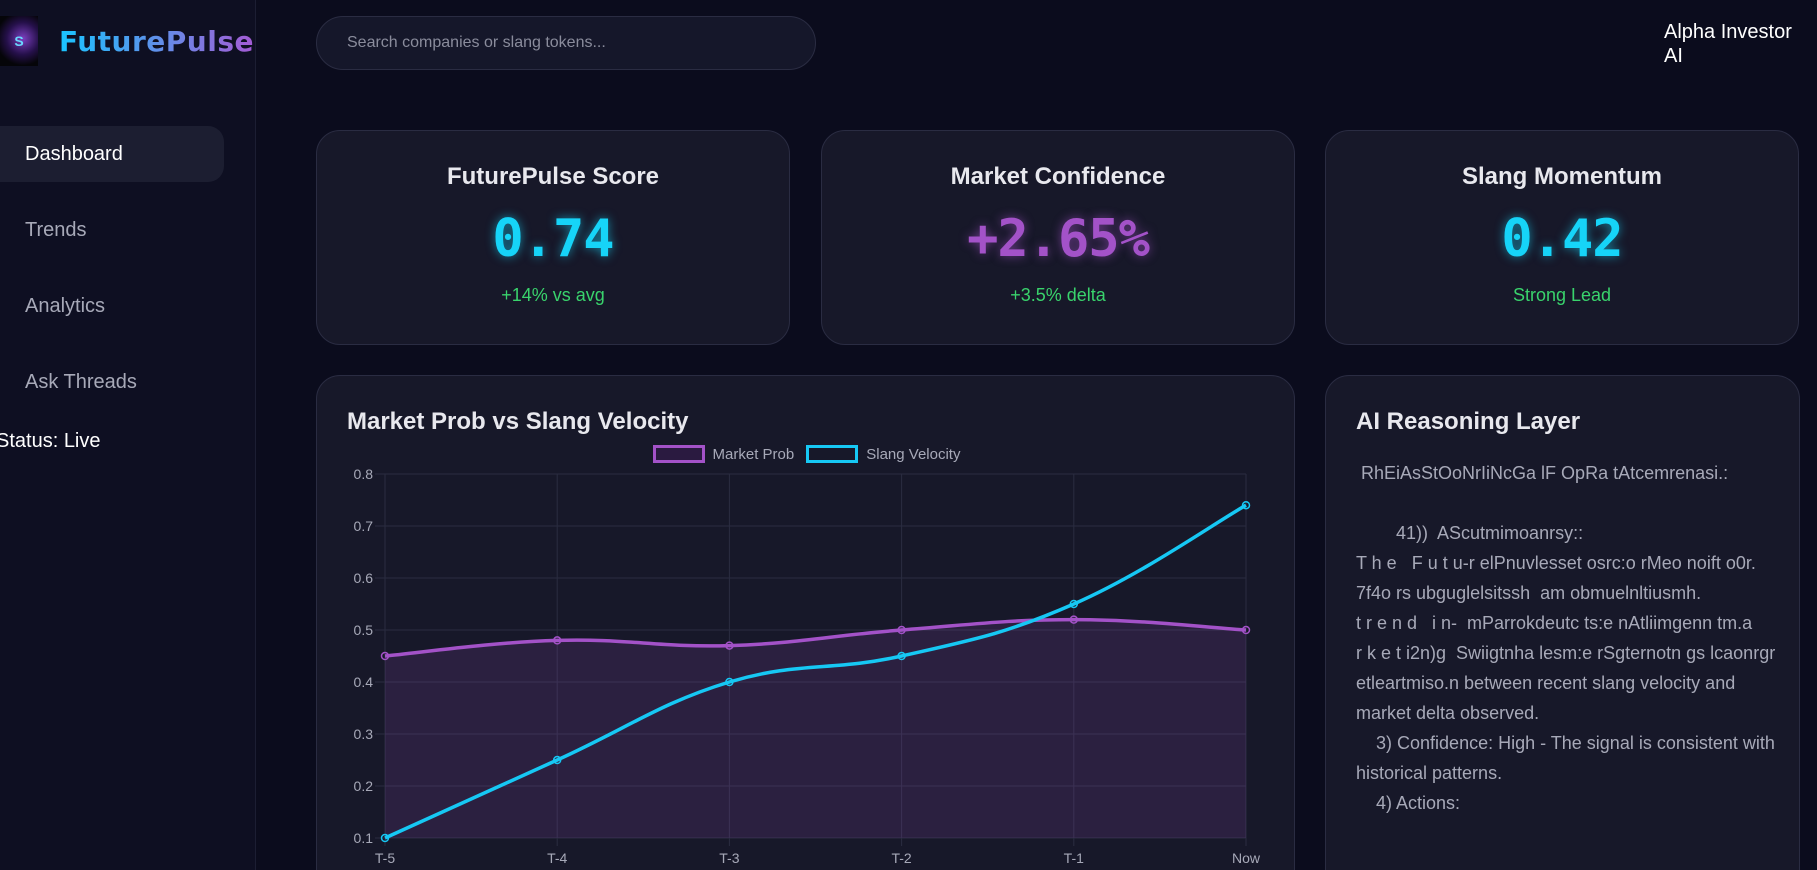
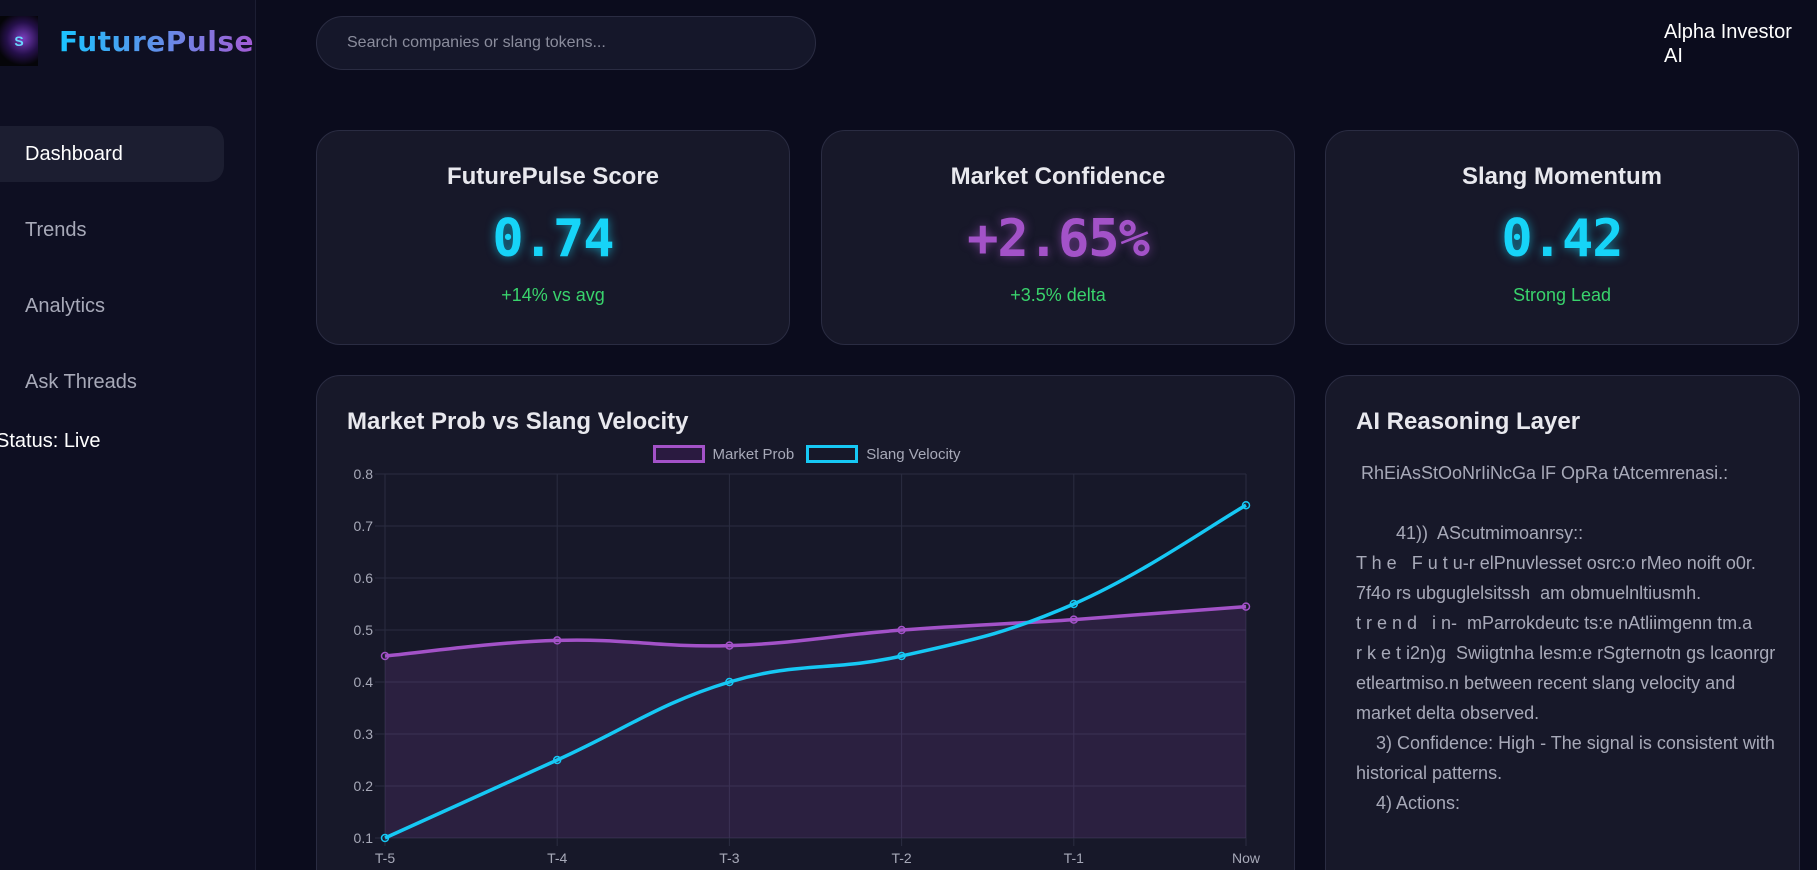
Market Prob/Now: 0.50 -> 0.55
